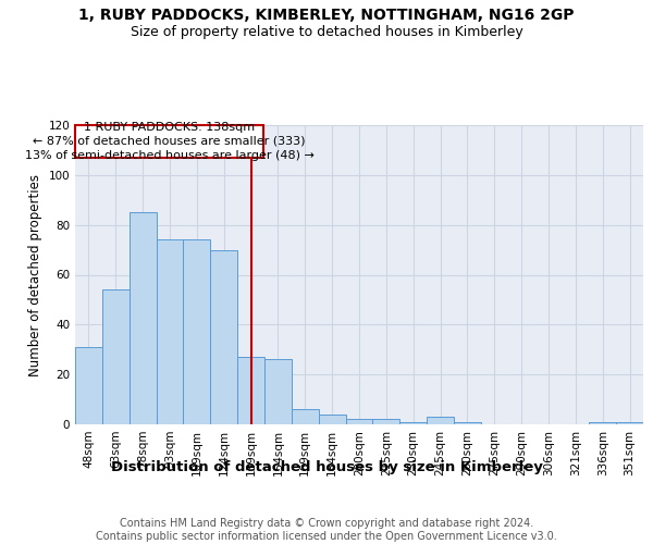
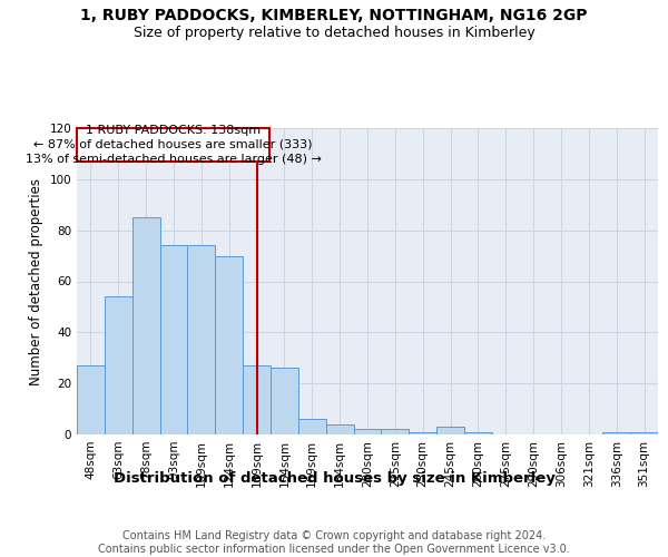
48sqm: 31 -> 27
